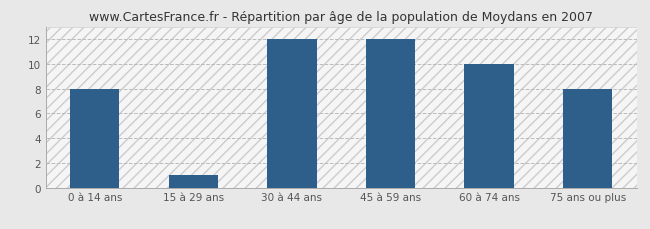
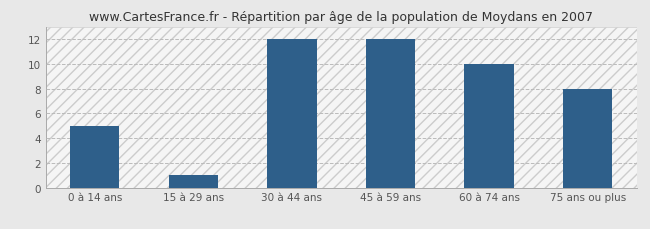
0 à 14 ans: 8 -> 5
